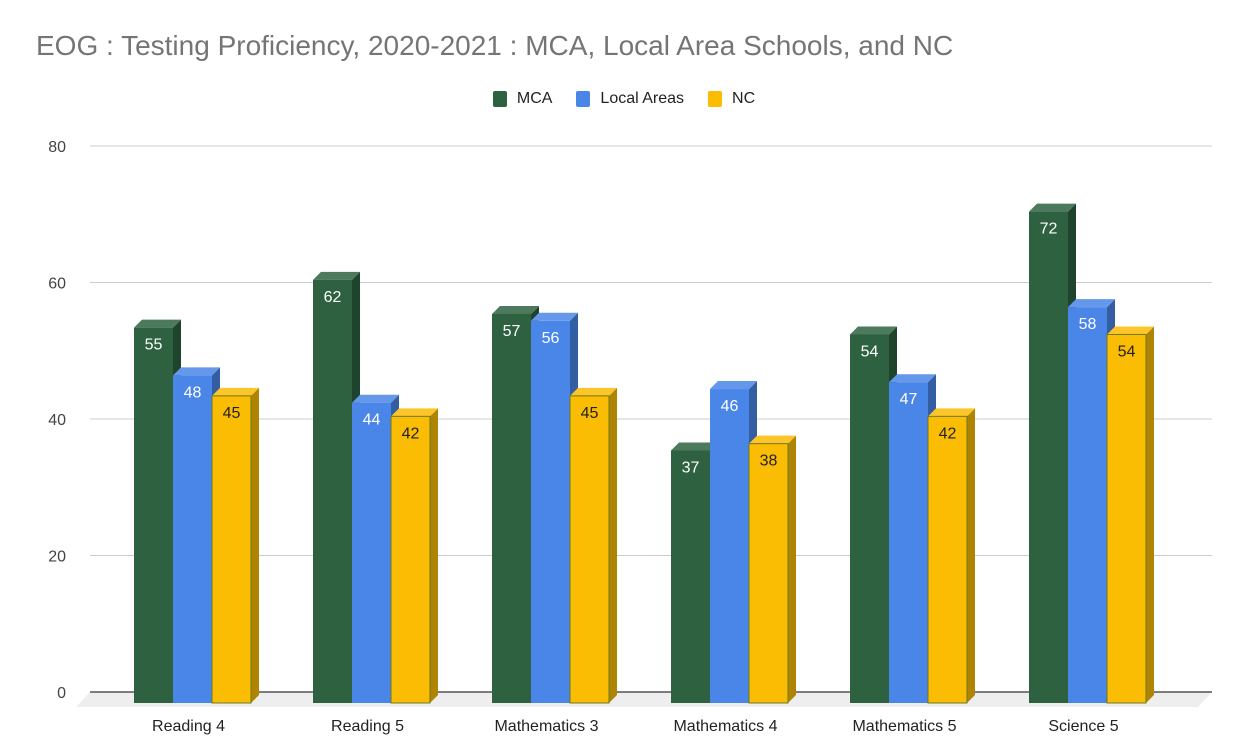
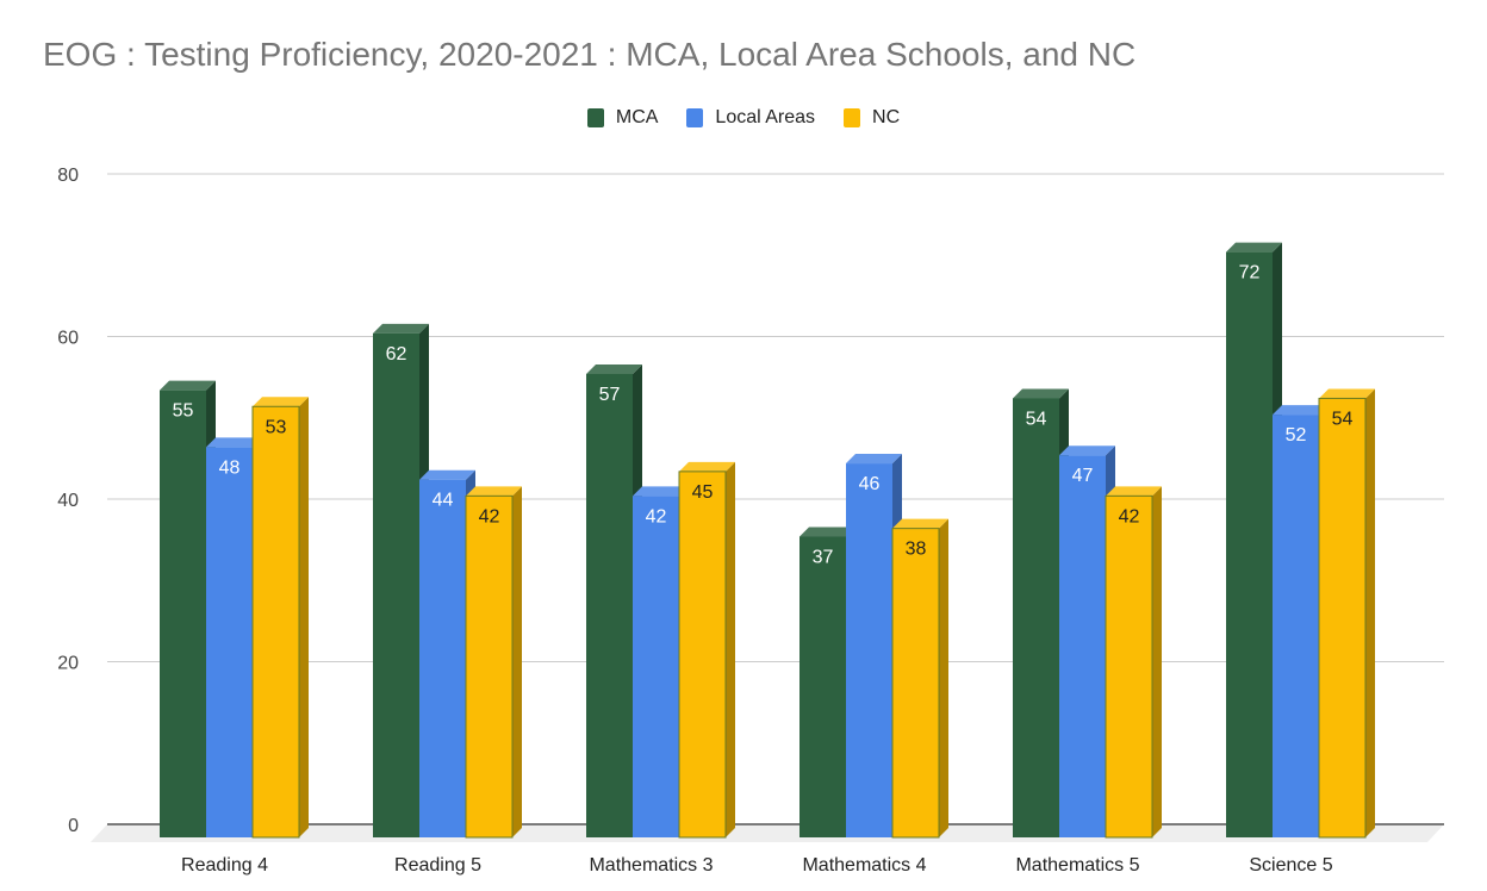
NC/Reading 4: 45 -> 53
Local Areas/Mathematics 3: 56 -> 42
Local Areas/Science 5: 58 -> 52
